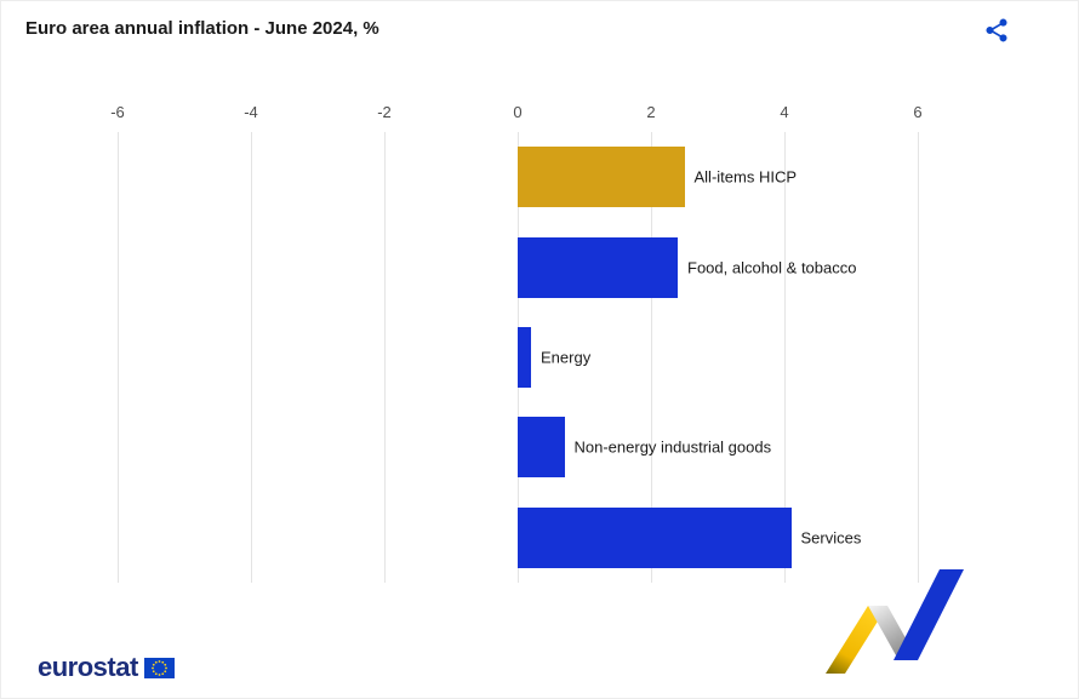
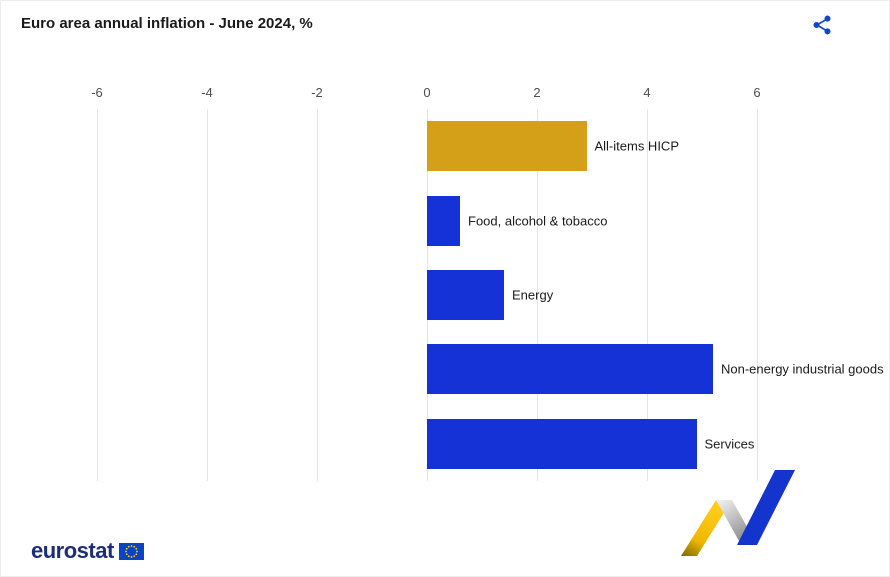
All-items HICP: 2.5 -> 2.9
Food, alcohol & tobacco: 2.4 -> 0.6
Energy: 0.2 -> 1.4
Non-energy industrial goods: 0.7 -> 5.2
Services: 4.1 -> 4.9
